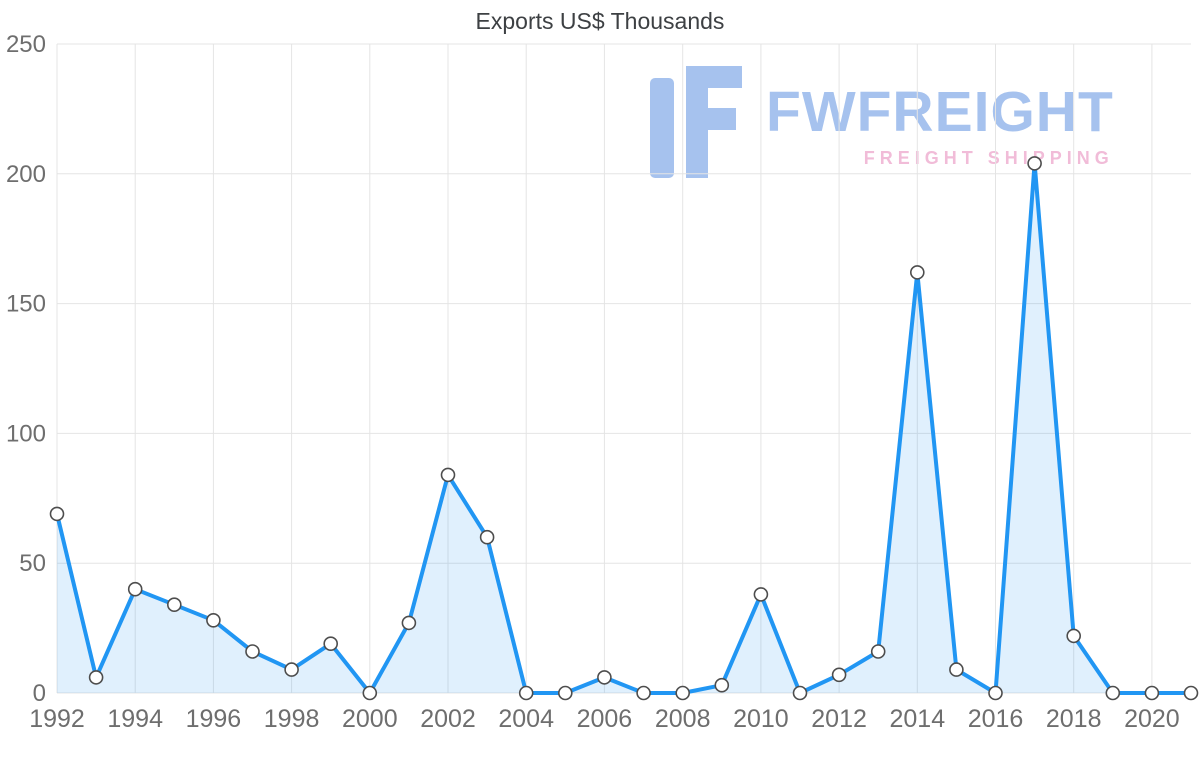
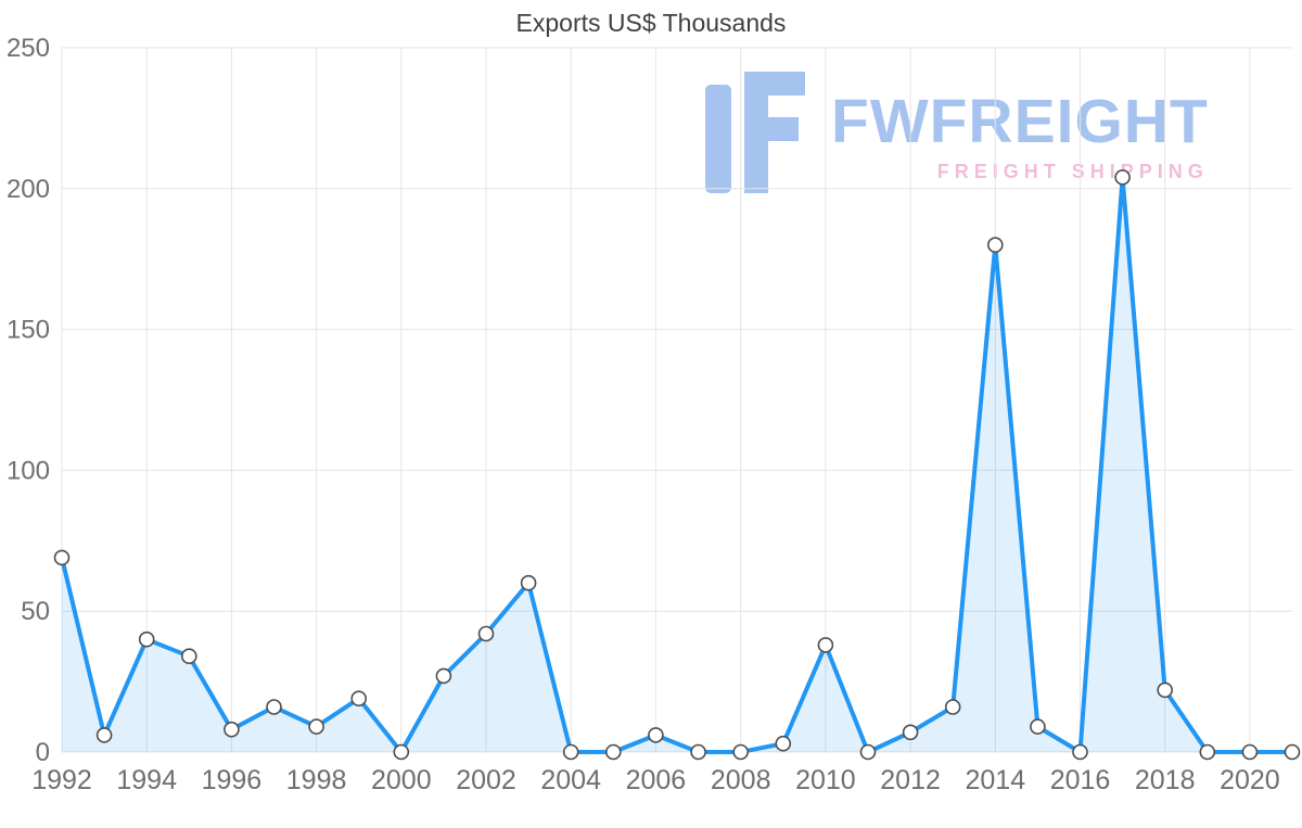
1996: 28 -> 8
2002: 84 -> 42
2014: 162 -> 180
